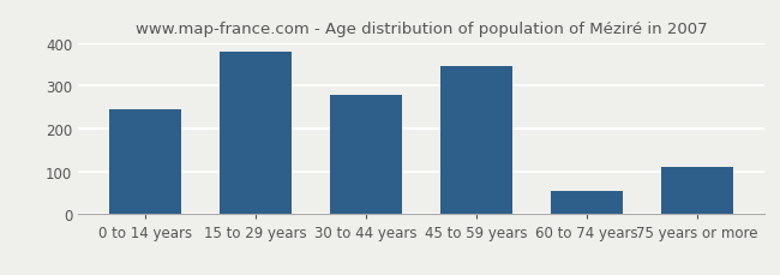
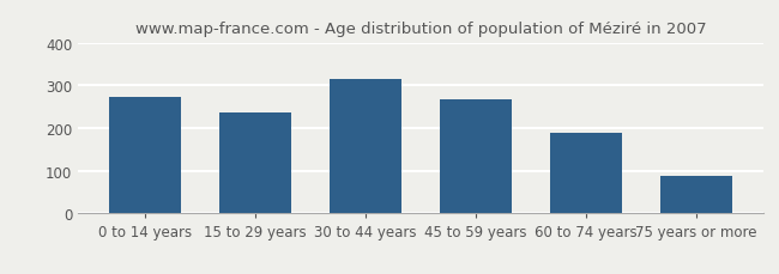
0 to 14 years: 245 -> 273
15 to 29 years: 380 -> 238
30 to 44 years: 280 -> 314
45 to 59 years: 345 -> 268
60 to 74 years: 55 -> 190
75 years or more: 110 -> 88
